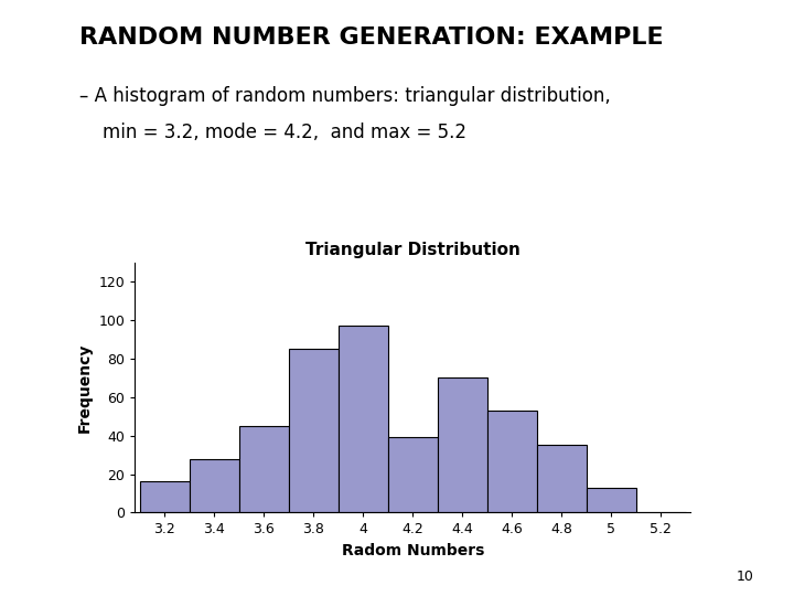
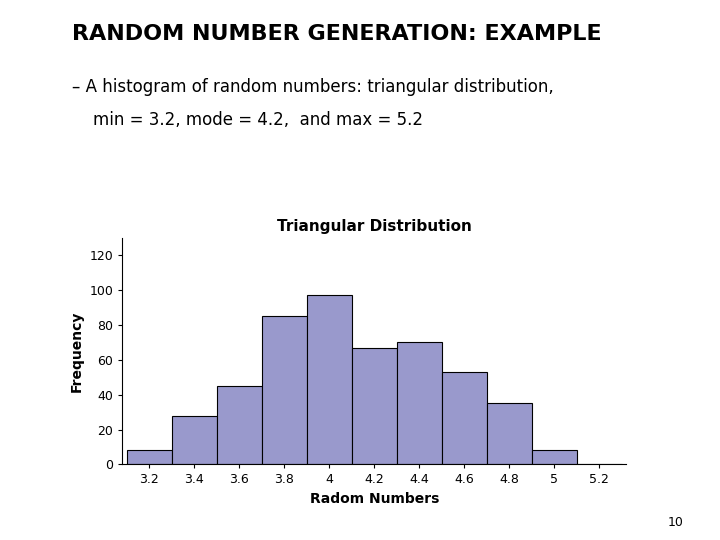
3.2: 16 -> 8
4.2: 39 -> 67
5: 13 -> 8
